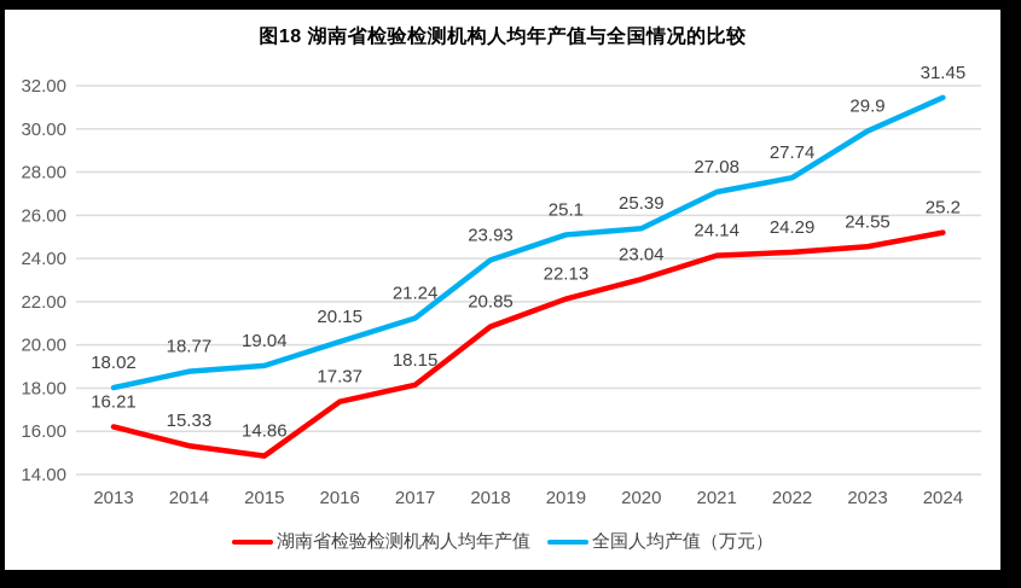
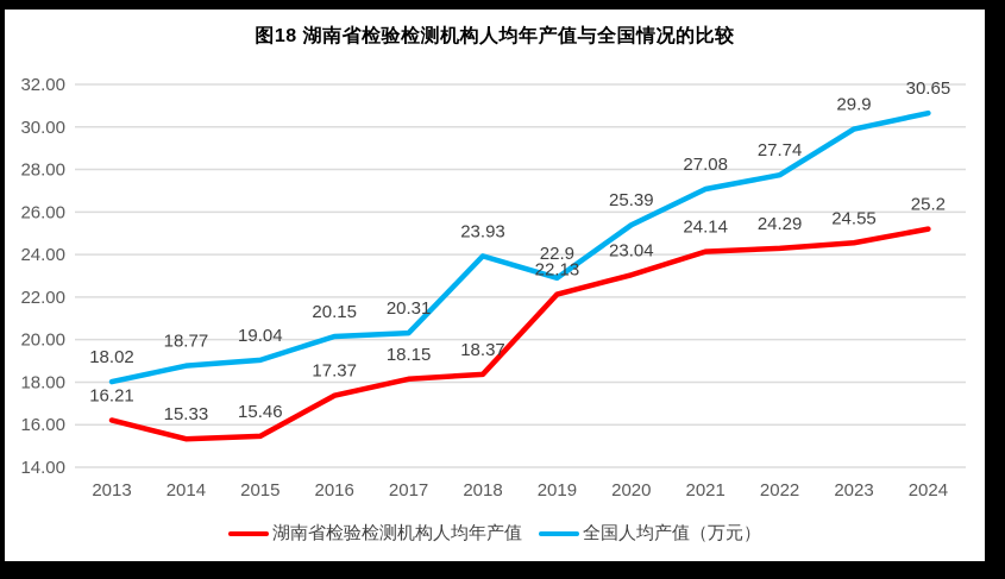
湖南省检验检测机构人均年产值/2015: 14.86 -> 15.46
全国人均产值（万元）/2017: 21.24 -> 20.31
湖南省检验检测机构人均年产值/2018: 20.85 -> 18.37
全国人均产值（万元）/2019: 25.1 -> 22.9
全国人均产值（万元）/2024: 31.45 -> 30.65
